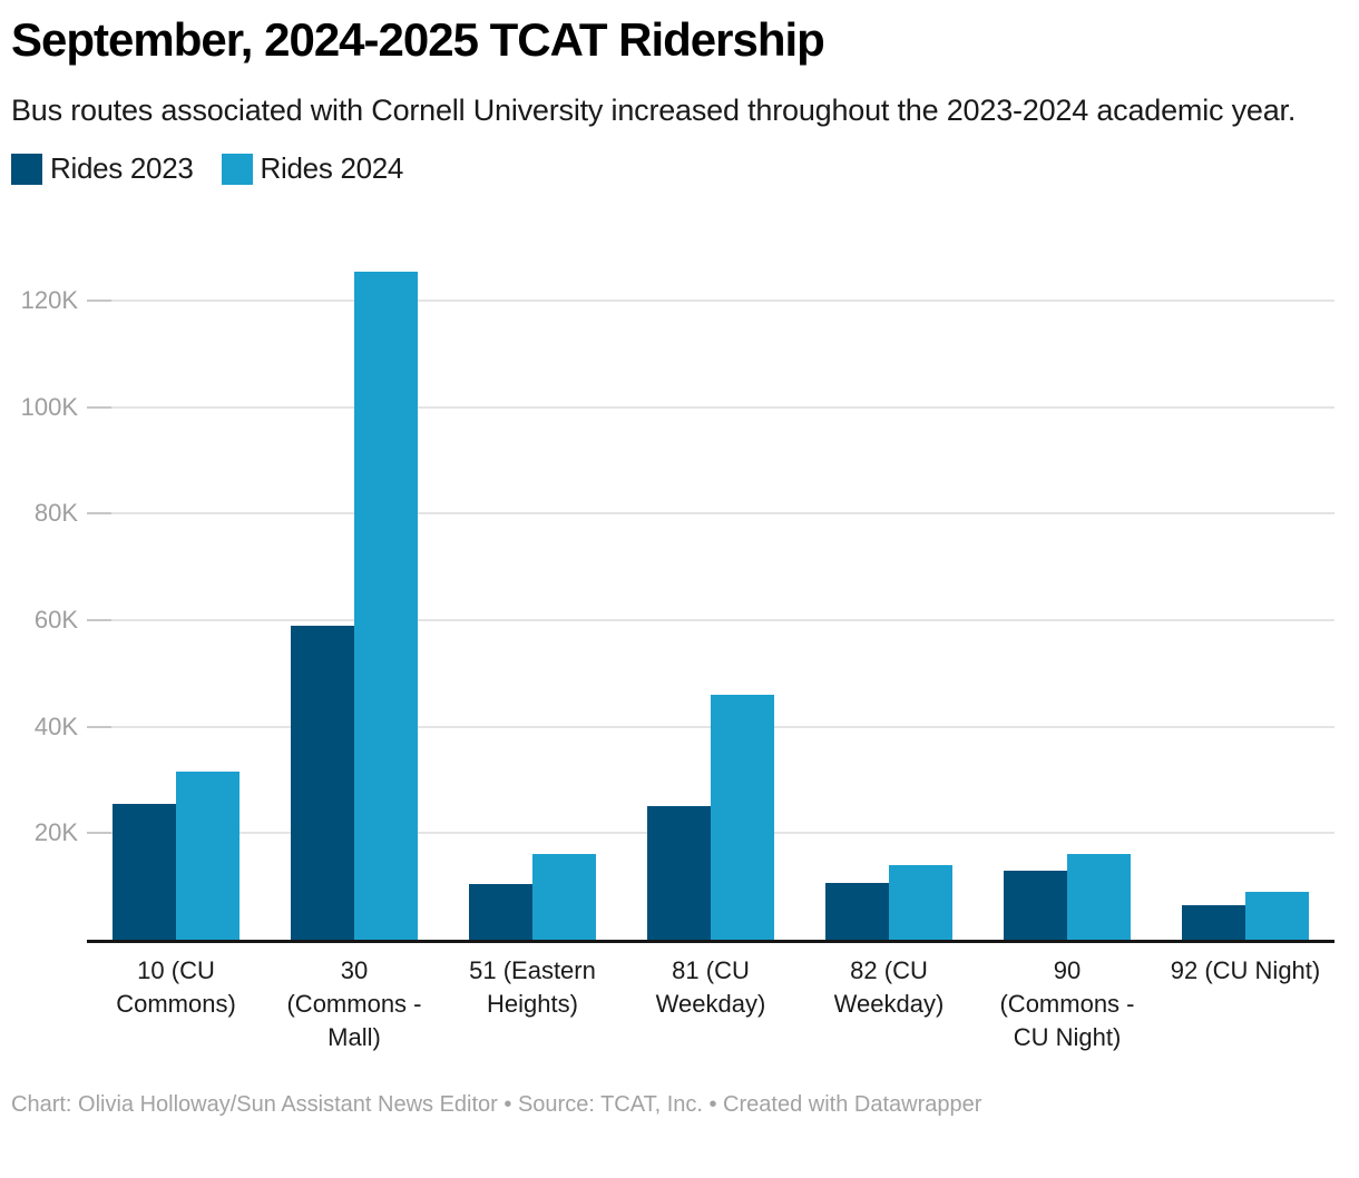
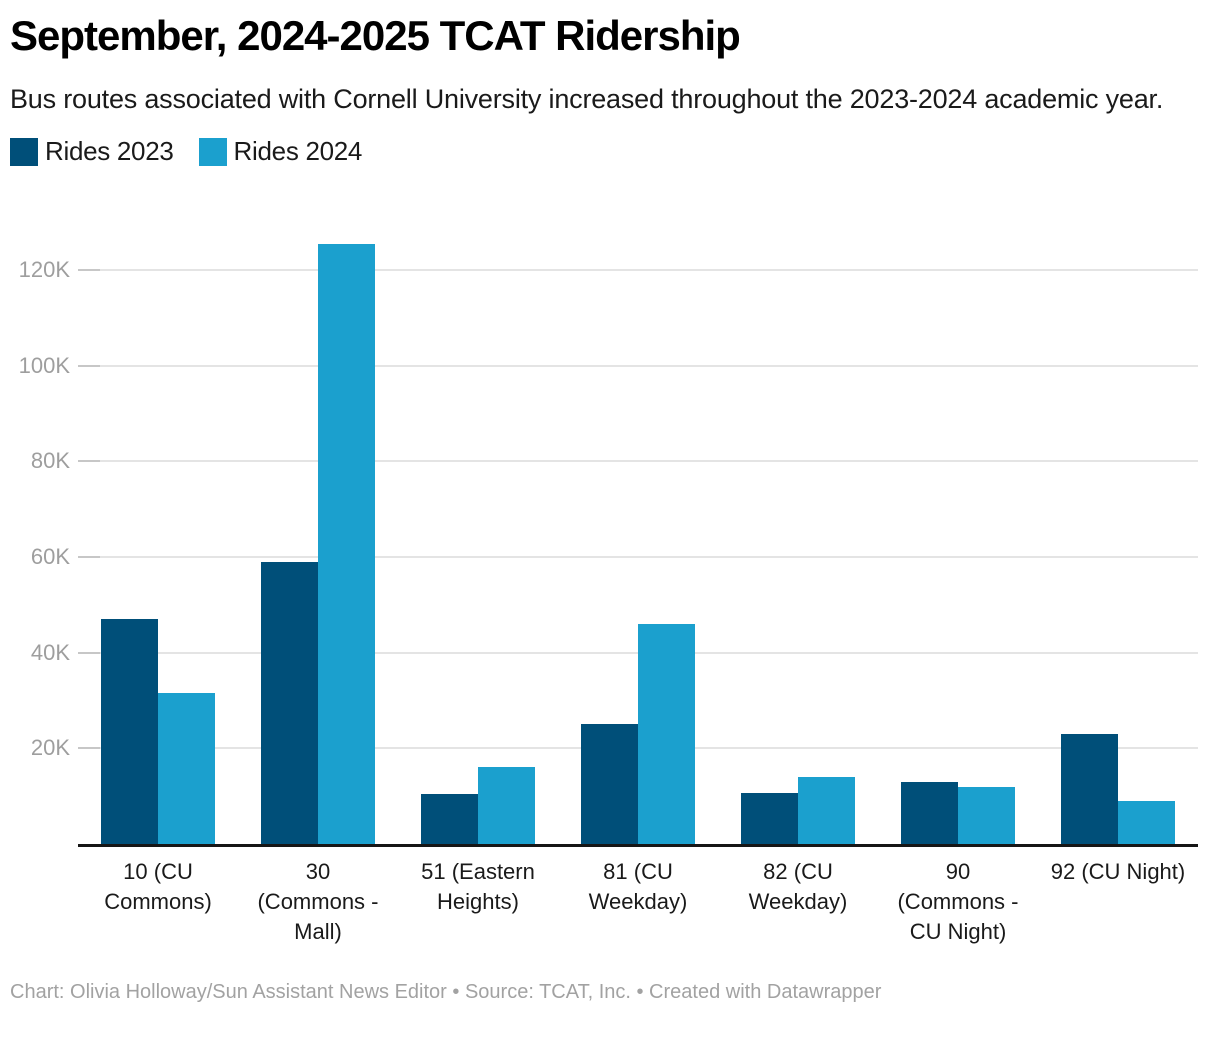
Rides 2023/10 (CU Commons): 25K -> 47K
Rides 2024/90 (Commons - CU Night): 16K -> 12K
Rides 2023/92 (CU Night): 6K -> 23K
